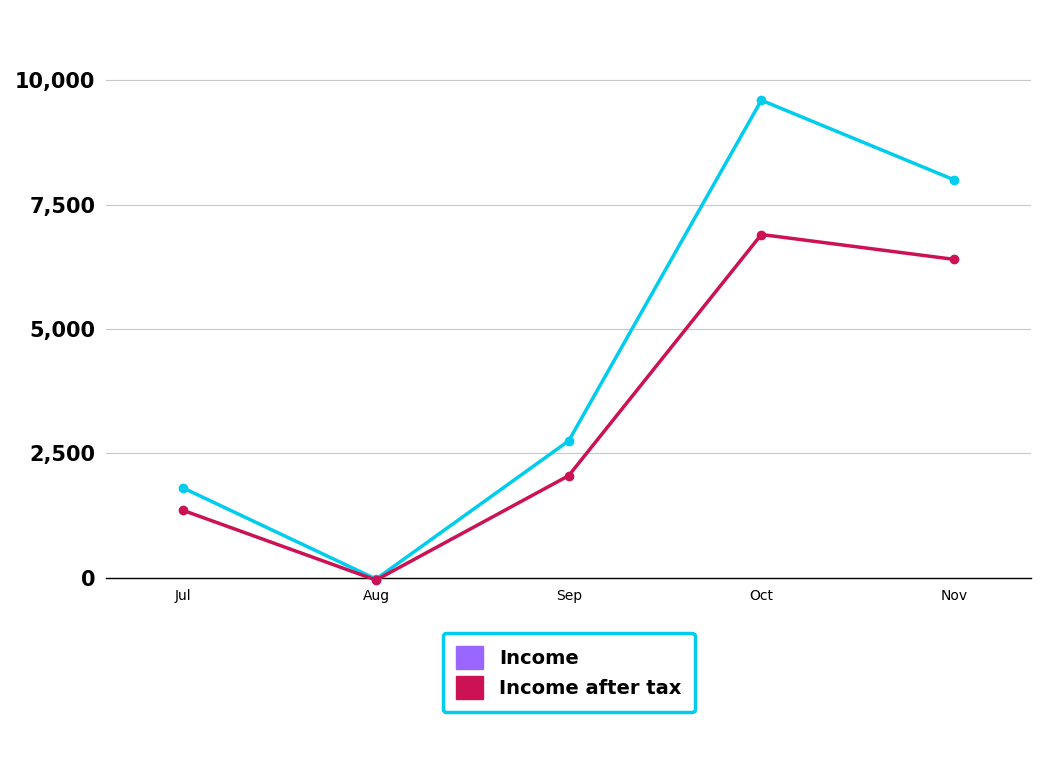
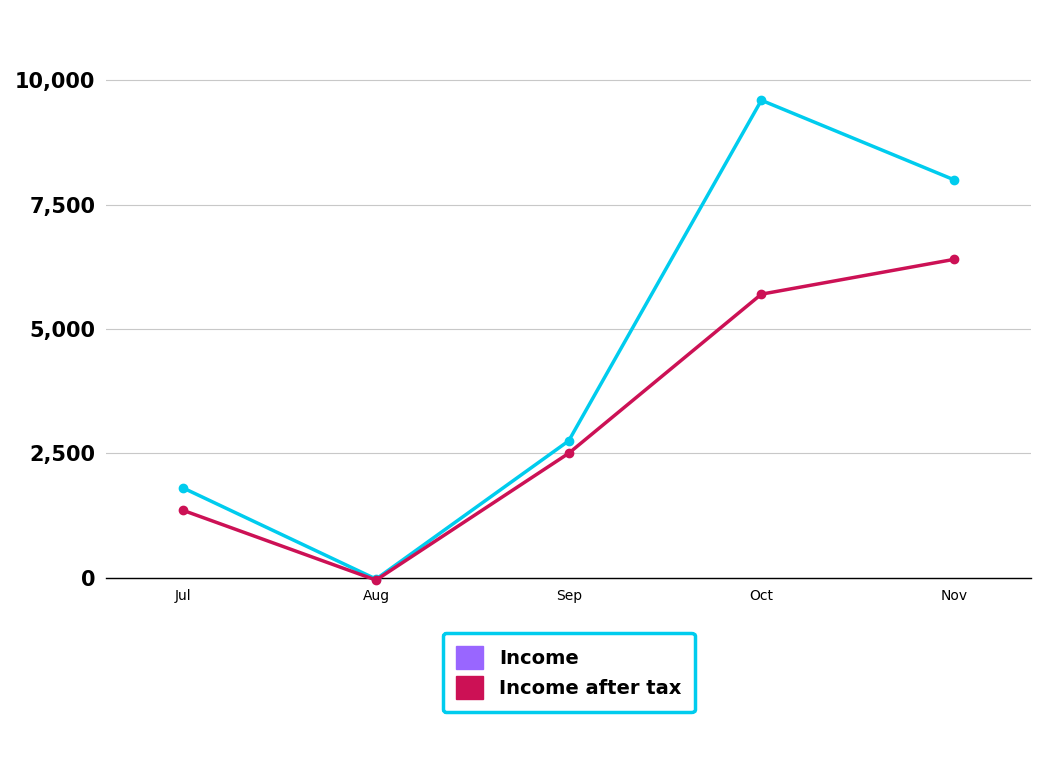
Income after tax/Sep: 2,050 -> 2,500
Income after tax/Oct: 6,900 -> 5,700
